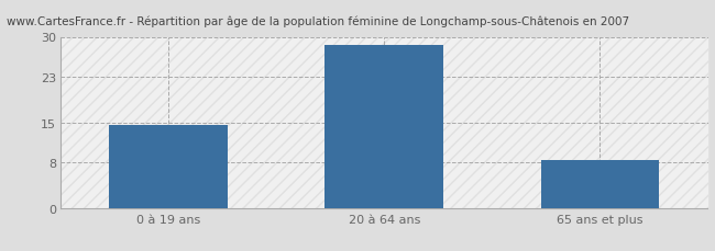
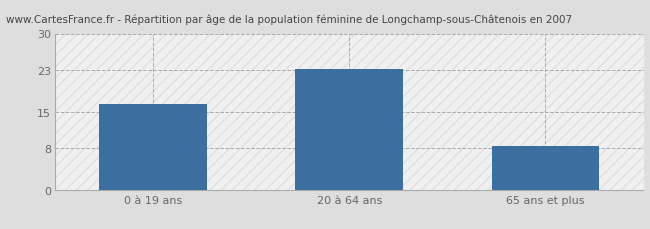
0 à 19 ans: 14.5 -> 16.4
20 à 64 ans: 28.5 -> 23.2
